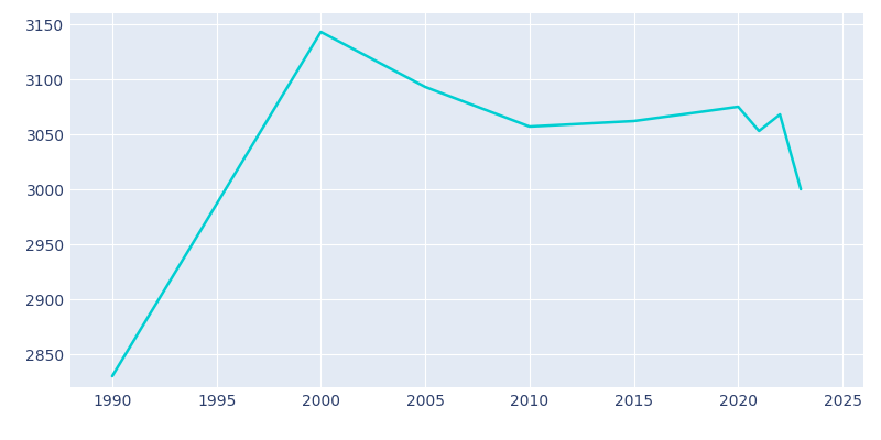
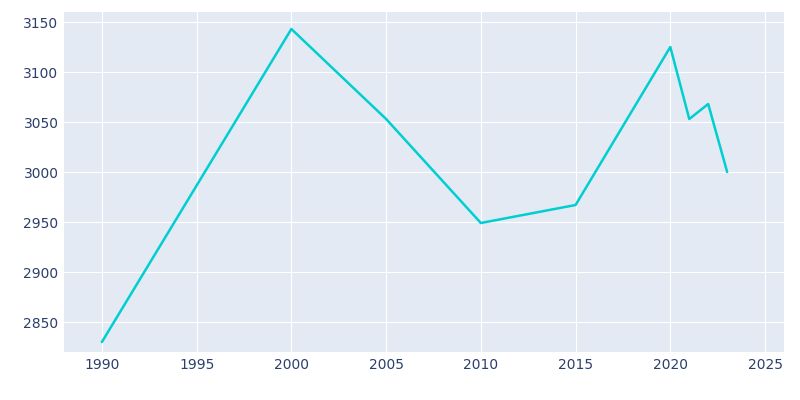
2005: 3093 -> 3053
2010: 3057 -> 2949
2015: 3062 -> 2967
2020: 3075 -> 3125
